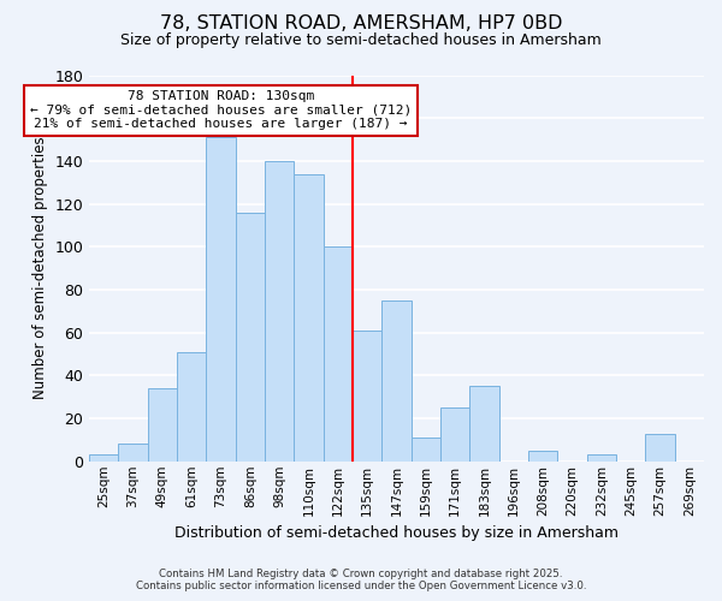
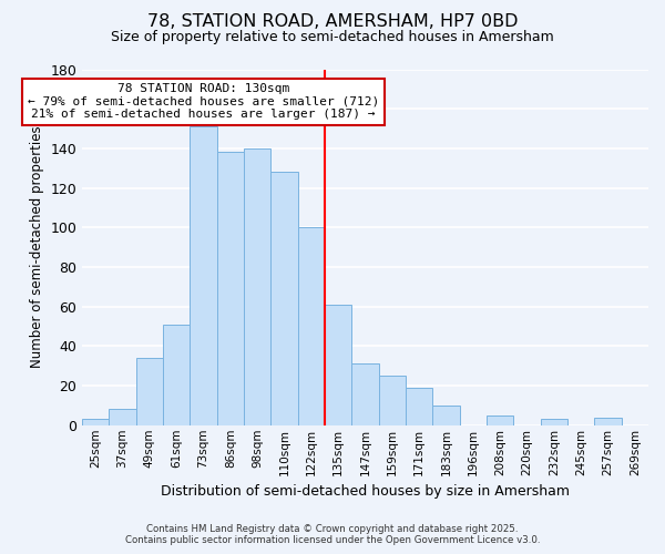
86sqm: 116 -> 138
110sqm: 134 -> 128
147sqm: 75 -> 31
159sqm: 11 -> 25
171sqm: 25 -> 19
183sqm: 35 -> 10
257sqm: 13 -> 4
